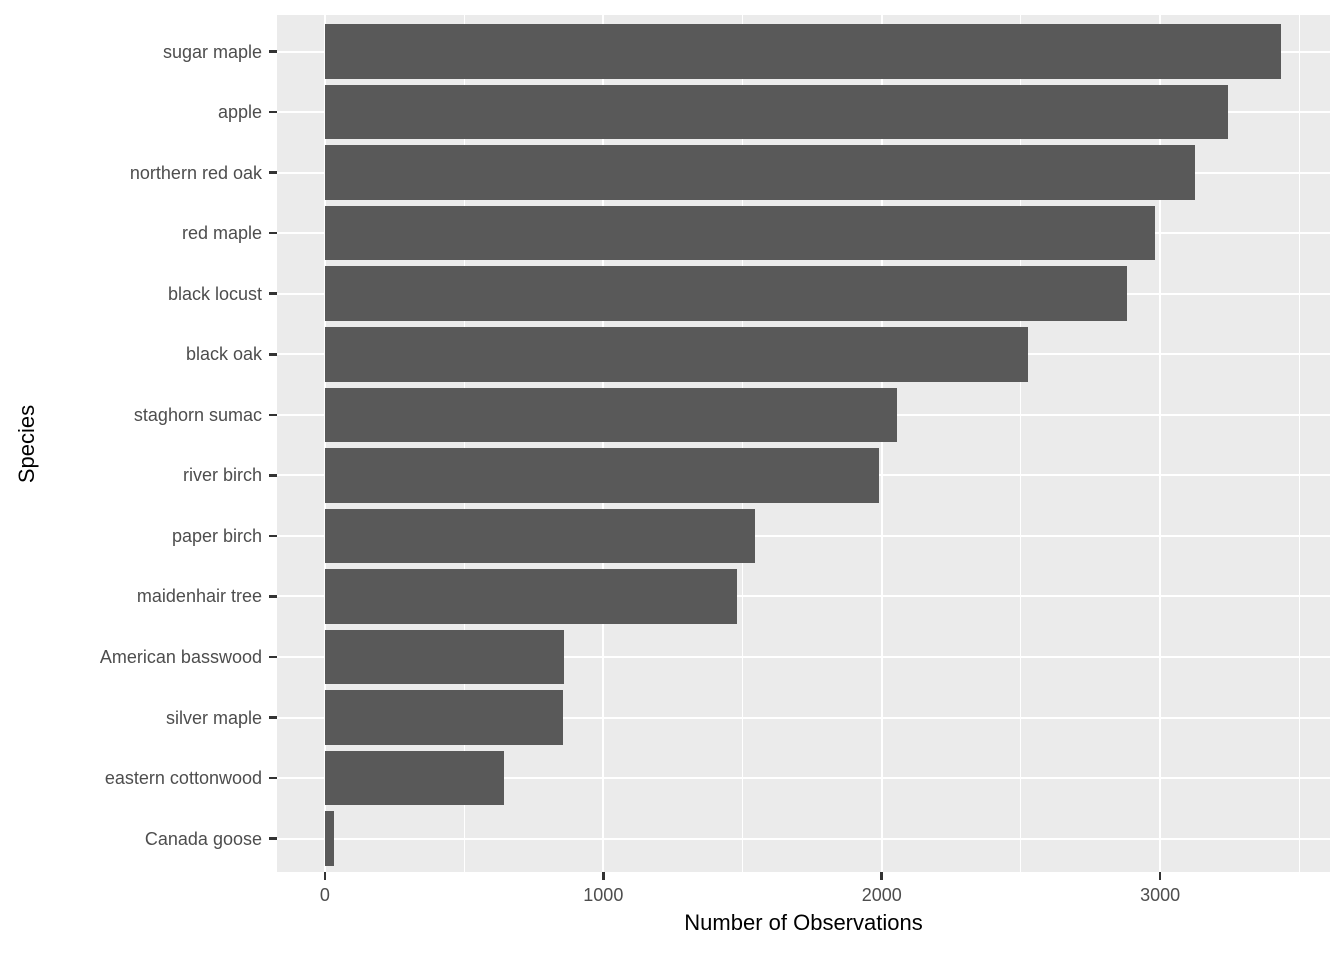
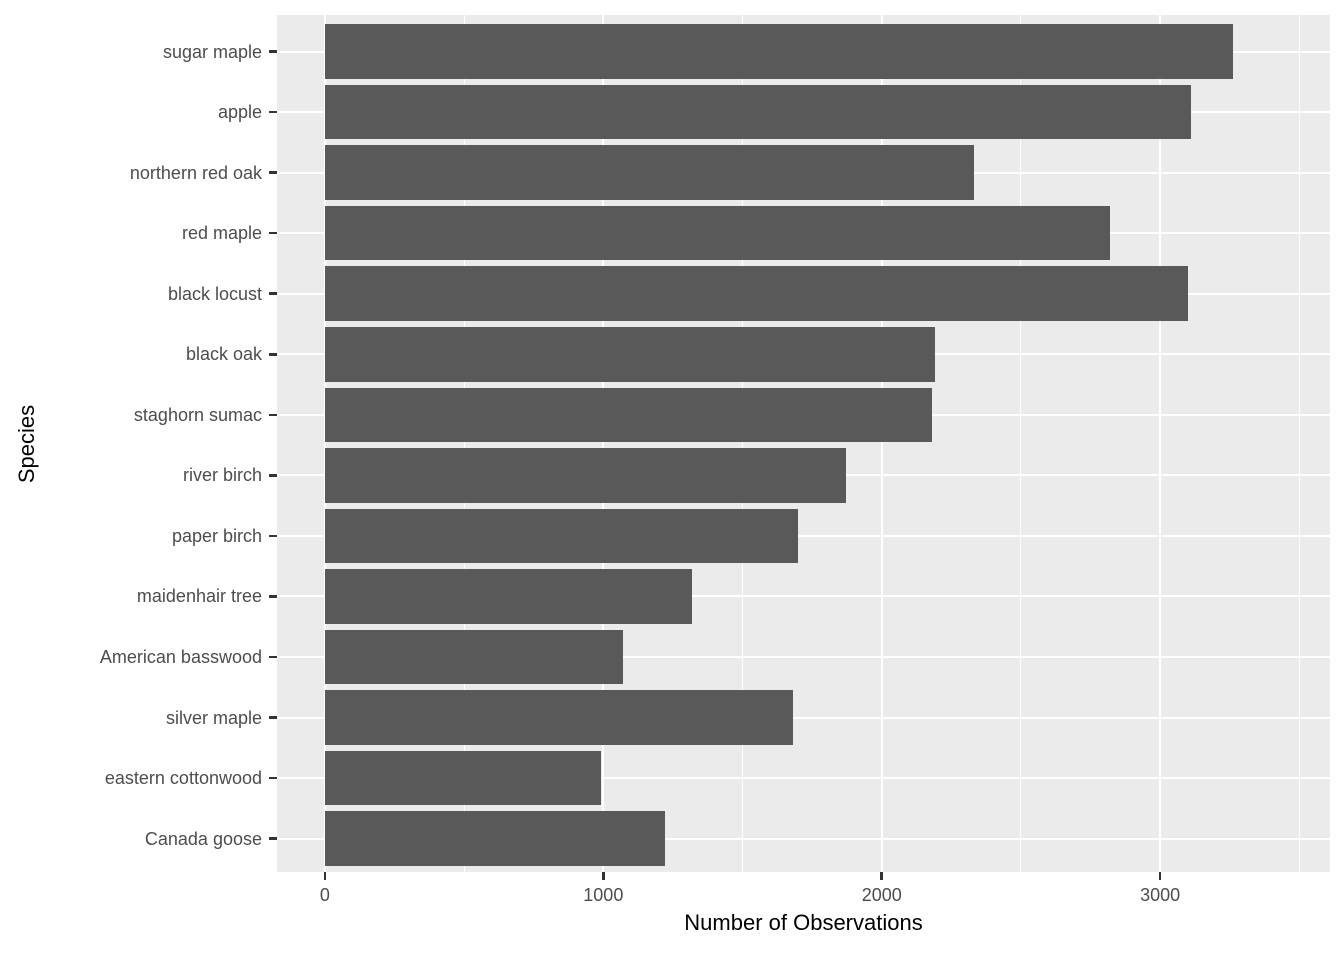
sugar maple: 3440 -> 3260
apple: 3240 -> 3110
northern red oak: 3120 -> 2330
red maple: 2980 -> 2820
black locust: 2880 -> 3100
black oak: 2520 -> 2190
staghorn sumac: 2060 -> 2180
river birch: 1990 -> 1870
paper birch: 1540 -> 1700
maidenhair tree: 1480 -> 1320
American basswood: 860 -> 1070
silver maple: 860 -> 1680
eastern cottonwood: 640 -> 990
Canada goose: 30 -> 1220
